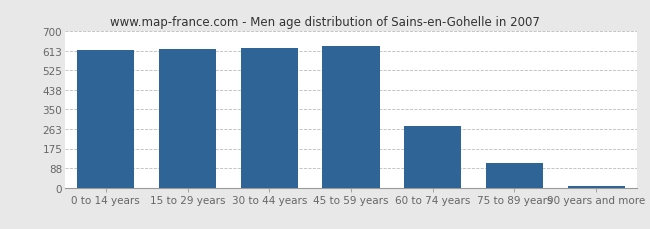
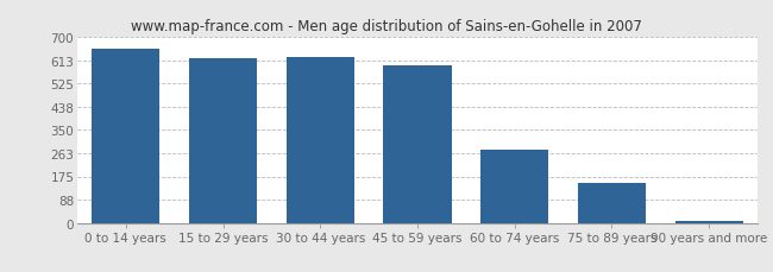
0 to 14 years: 618 -> 655
45 to 59 years: 635 -> 595
75 to 89 years: 108 -> 150
